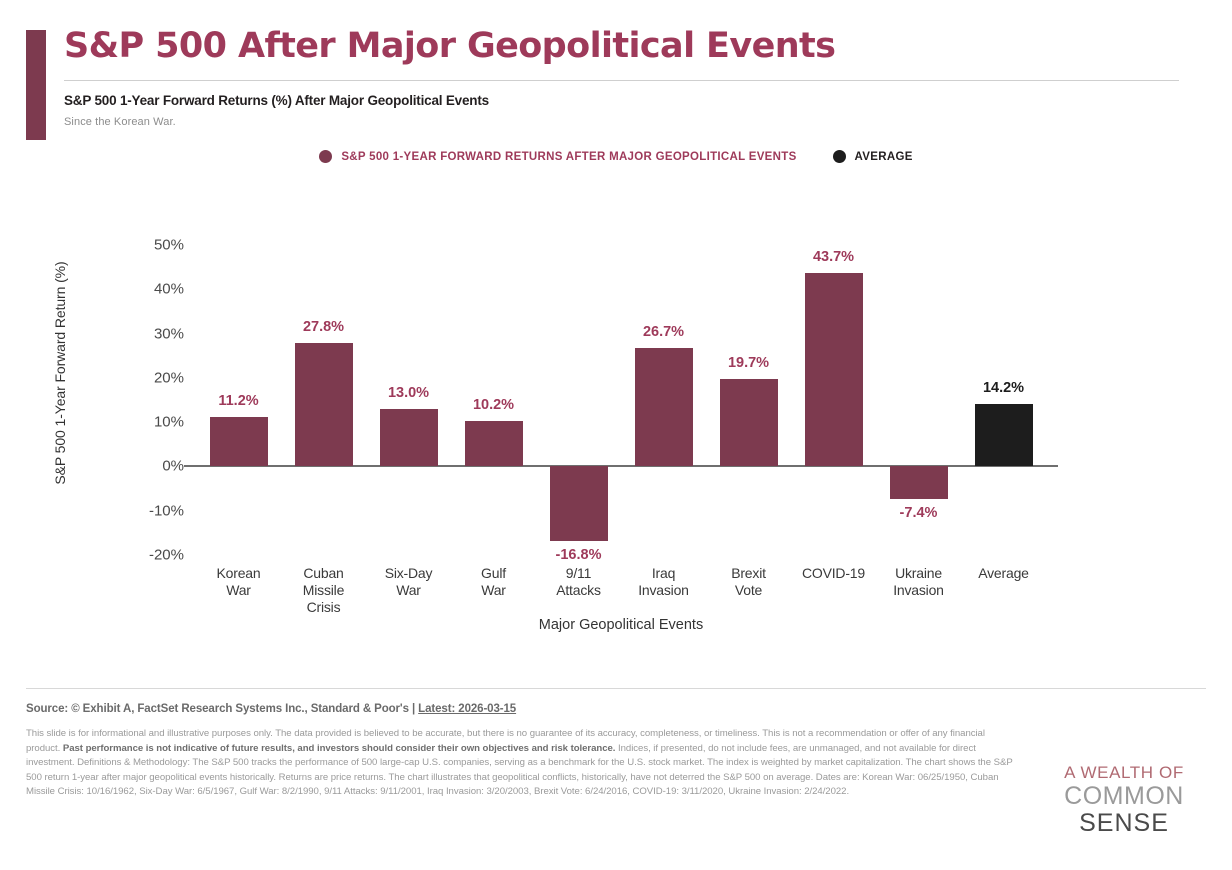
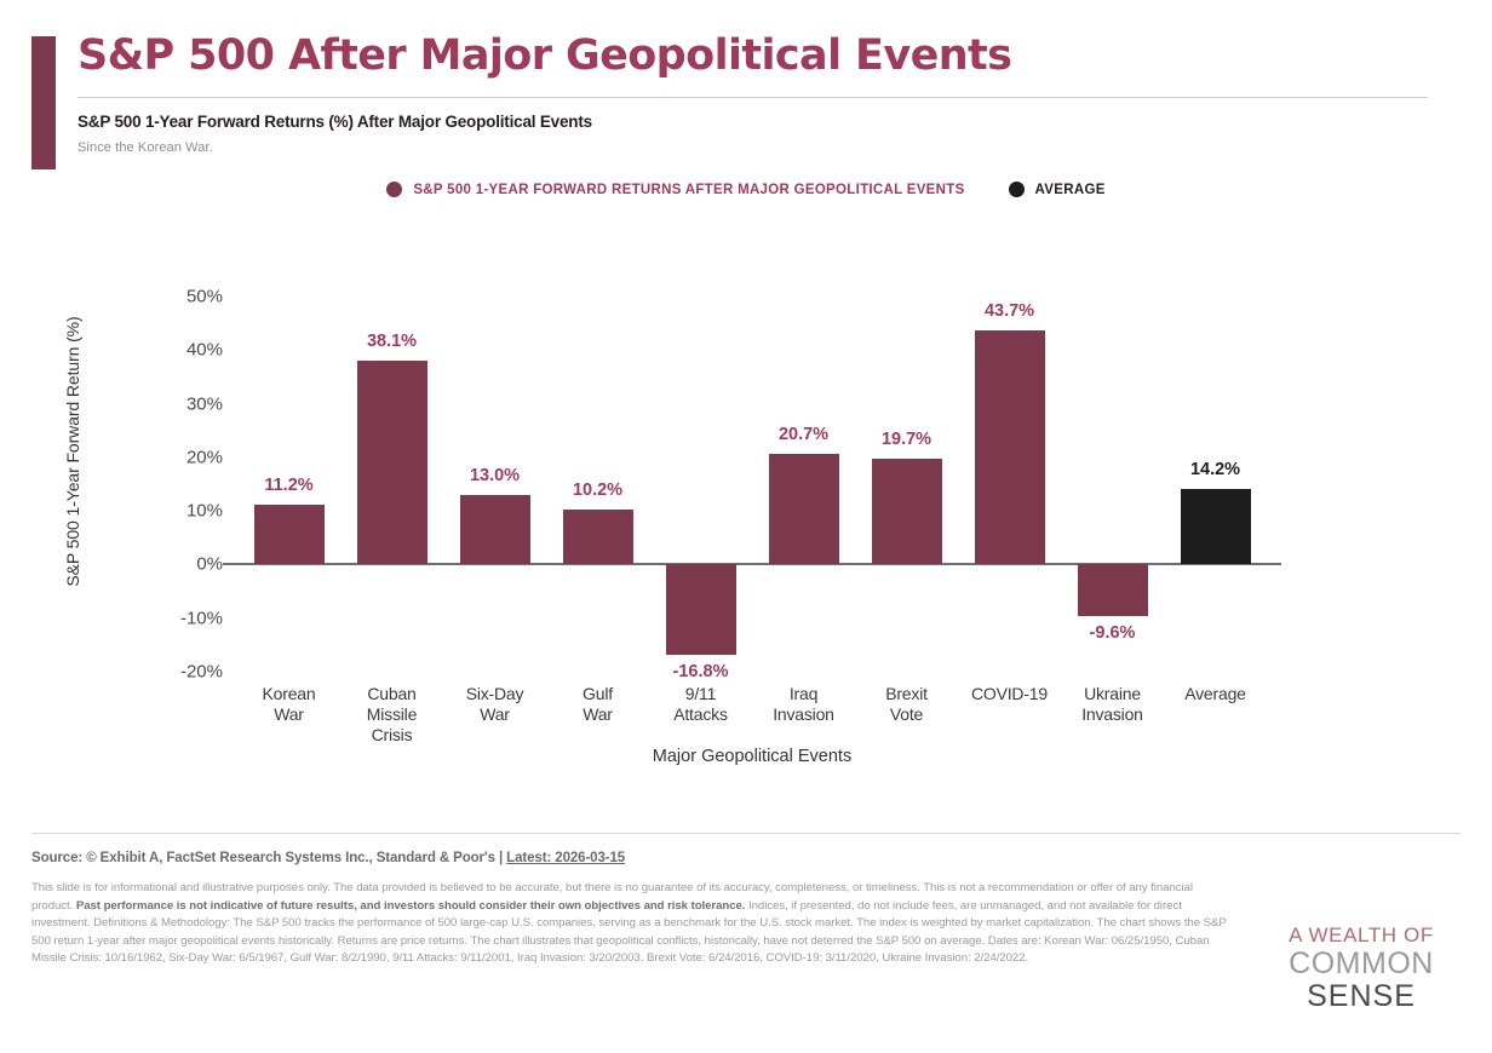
Cuban Missile Crisis: 27.8% -> 38.1%
Iraq Invasion: 26.7% -> 20.7%
Ukraine Invasion: -7.4% -> -9.6%
